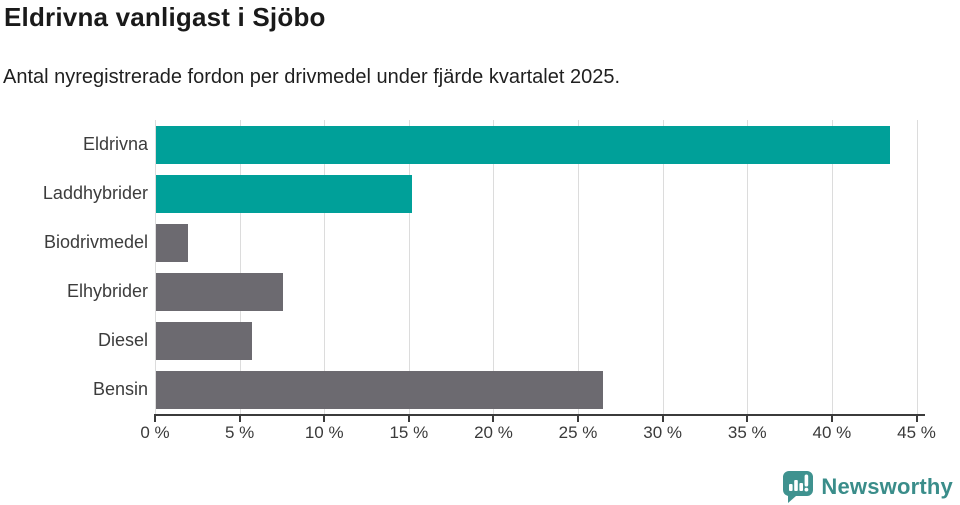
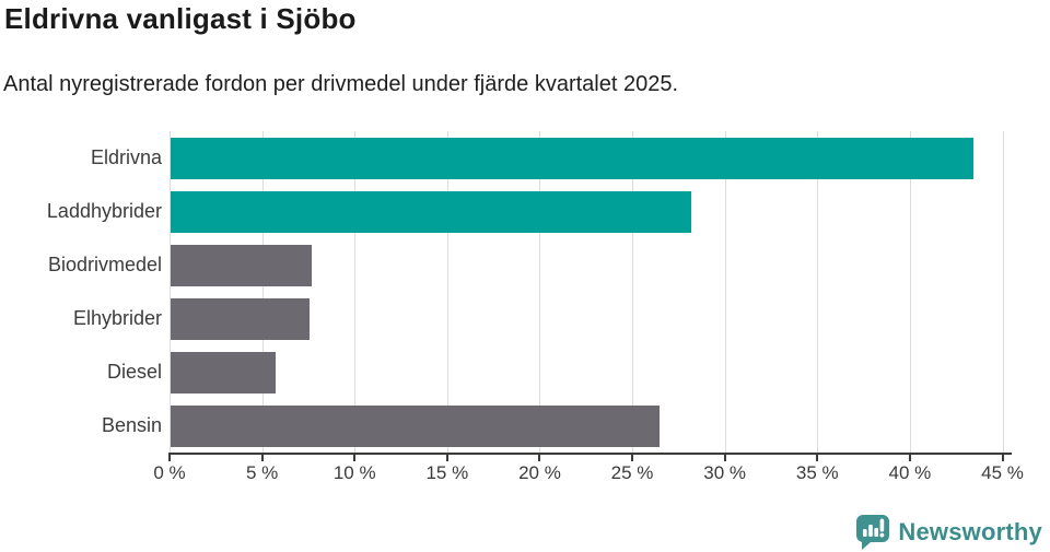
Laddhybrider: 15.1% -> 28.1%
Biodrivmedel: 1.9% -> 7.6%
